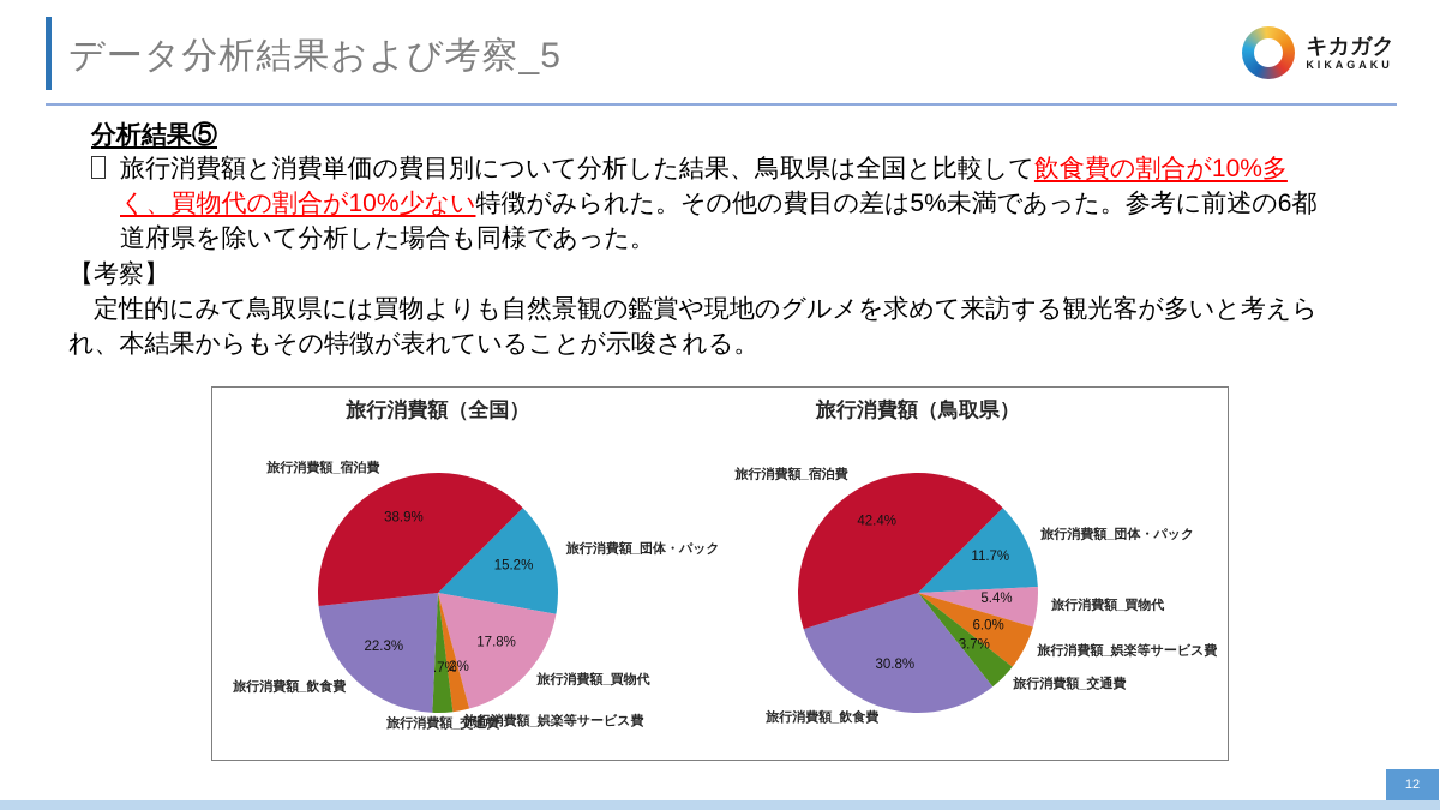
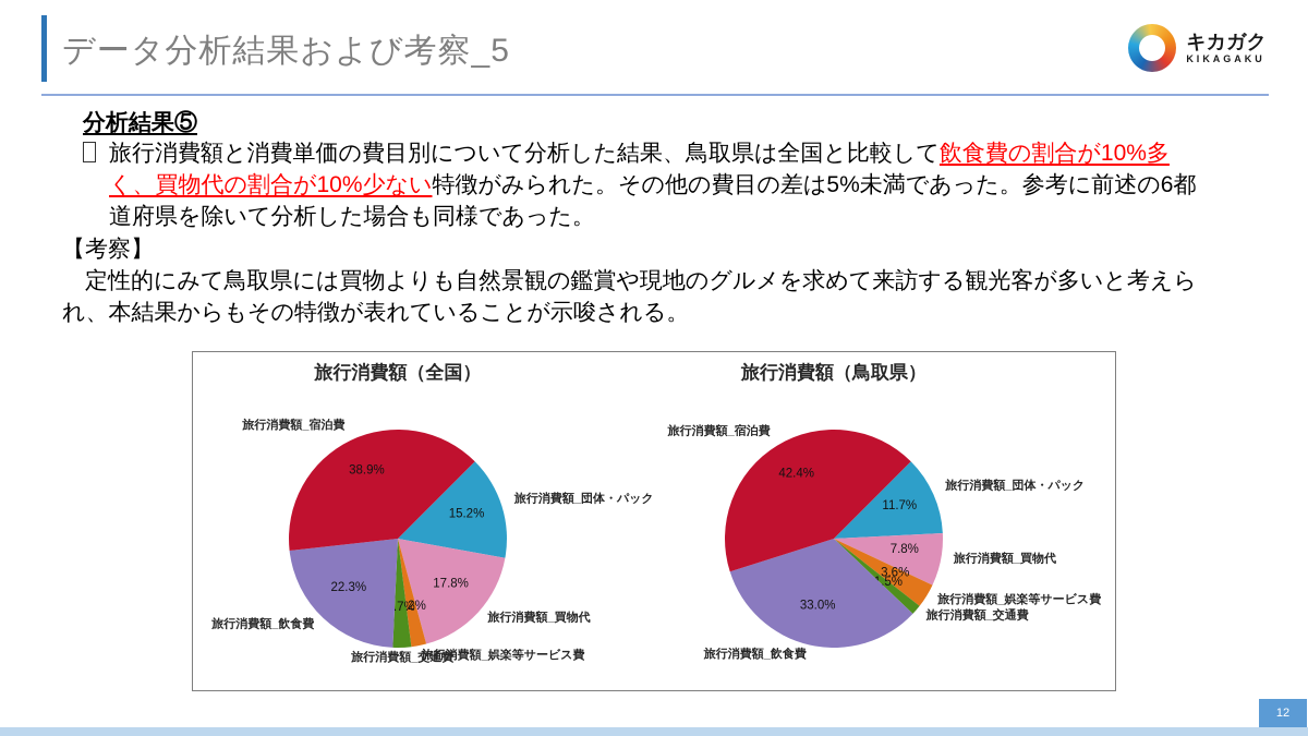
旅行消費額（鳥取県）/旅行消費額_買物代: 5.4% -> 7.8%
旅行消費額（鳥取県）/旅行消費額_娯楽等サービス費: 6.0% -> 3.6%
旅行消費額（鳥取県）/旅行消費額_交通費: 3.7% -> 1.5%
旅行消費額（鳥取県）/旅行消費額_飲食費: 30.8% -> 33.0%
